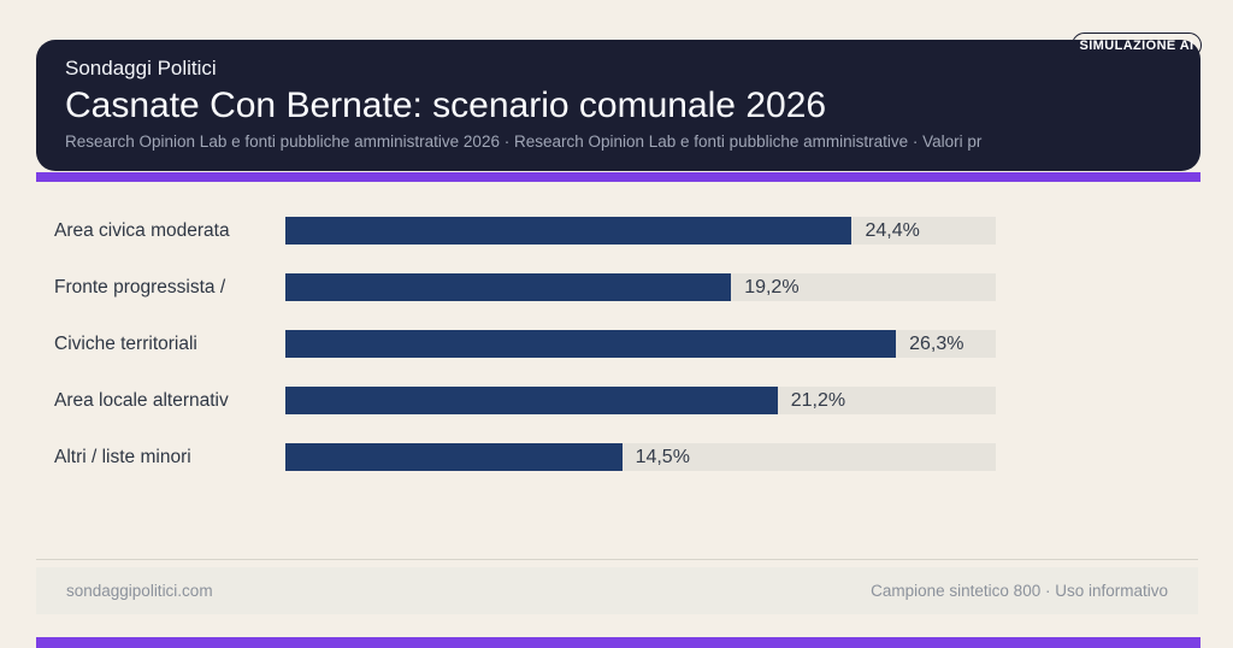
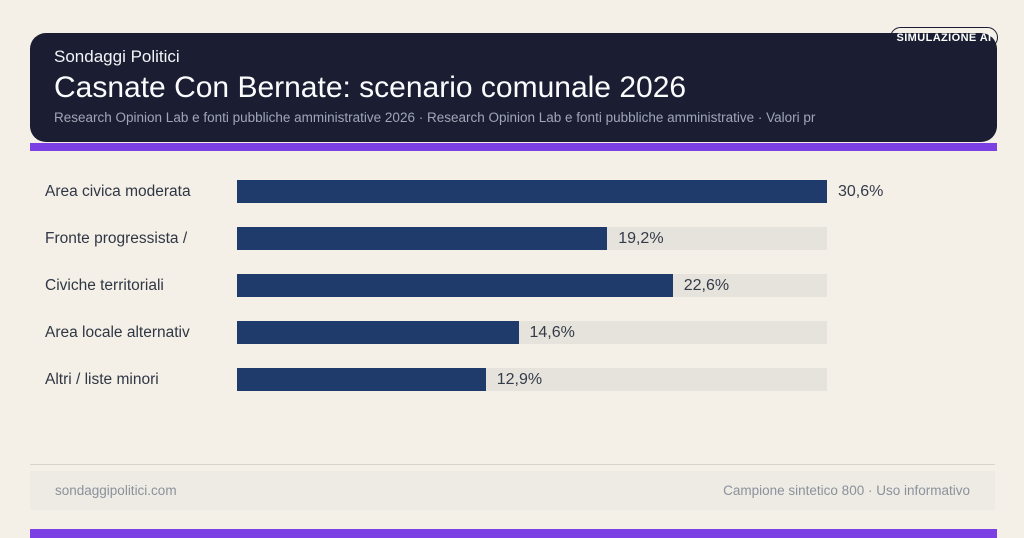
Area civica moderata: 24,4% -> 30,6%
Civiche territoriali: 26,3% -> 22,6%
Area locale alternativ: 21,2% -> 14,6%
Altri / liste minori: 14,5% -> 12,9%
